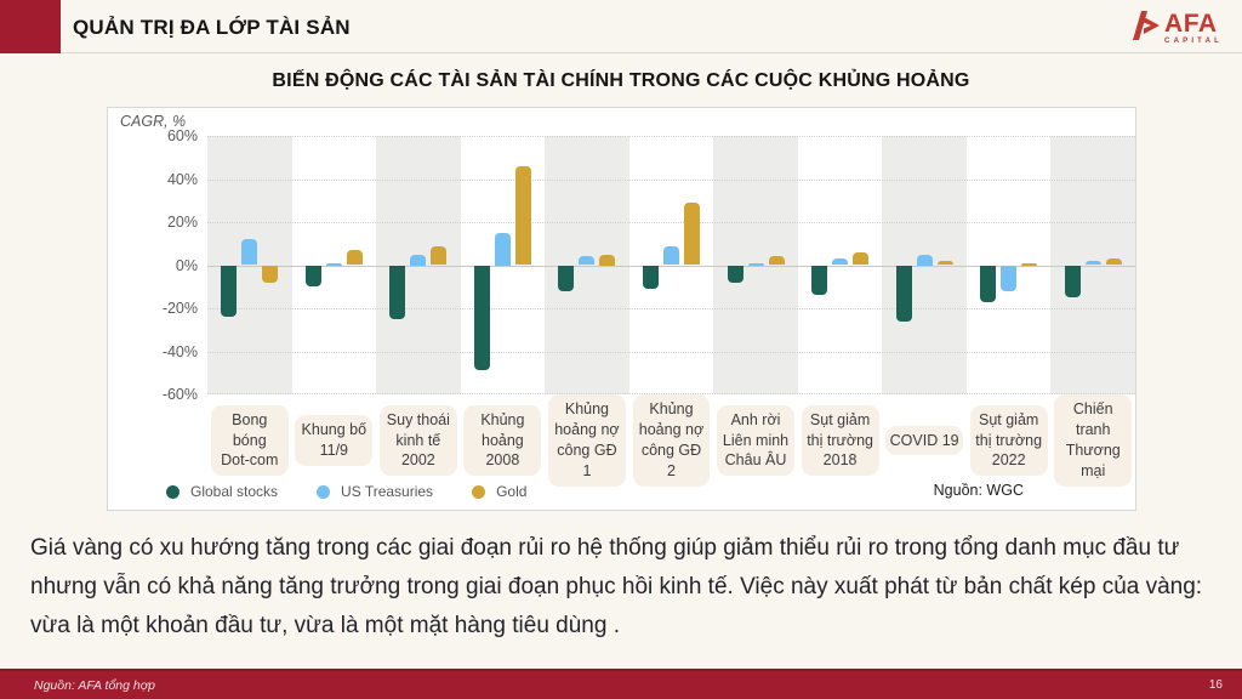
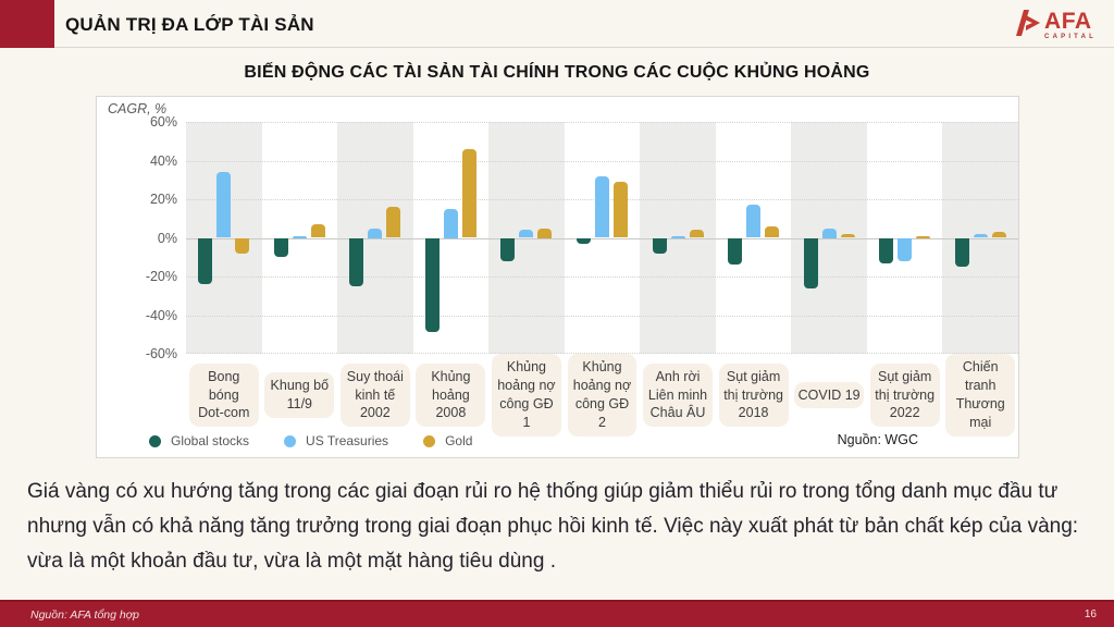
US Treasuries/Bong bóng Dot-com: 12% -> 34%
Gold/Suy thoái kinh tế 2002: 9% -> 16%
Global stocks/Khủng hoảng nợ công GĐ 2: -11% -> -3%
US Treasuries/Khủng hoảng nợ công GĐ 2: 9% -> 32%
US Treasuries/Sụt giảm thị trường 2018: 3% -> 17%
Global stocks/Sụt giảm thị trường 2022: -17% -> -13%
